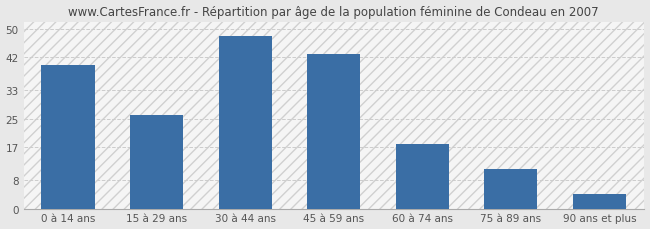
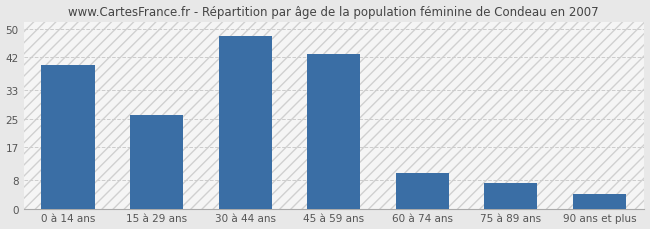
60 à 74 ans: 18 -> 10
75 à 89 ans: 11 -> 7
